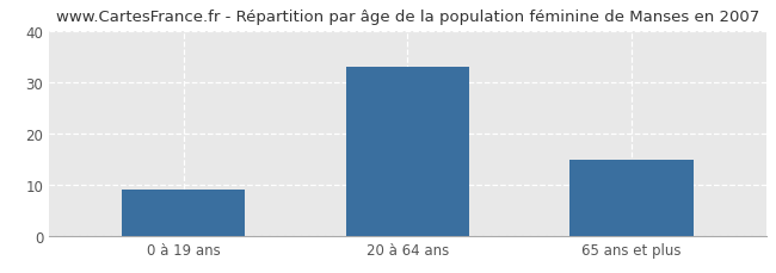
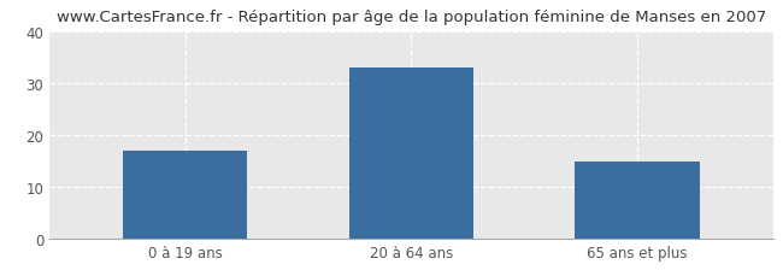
0 à 19 ans: 9 -> 17
